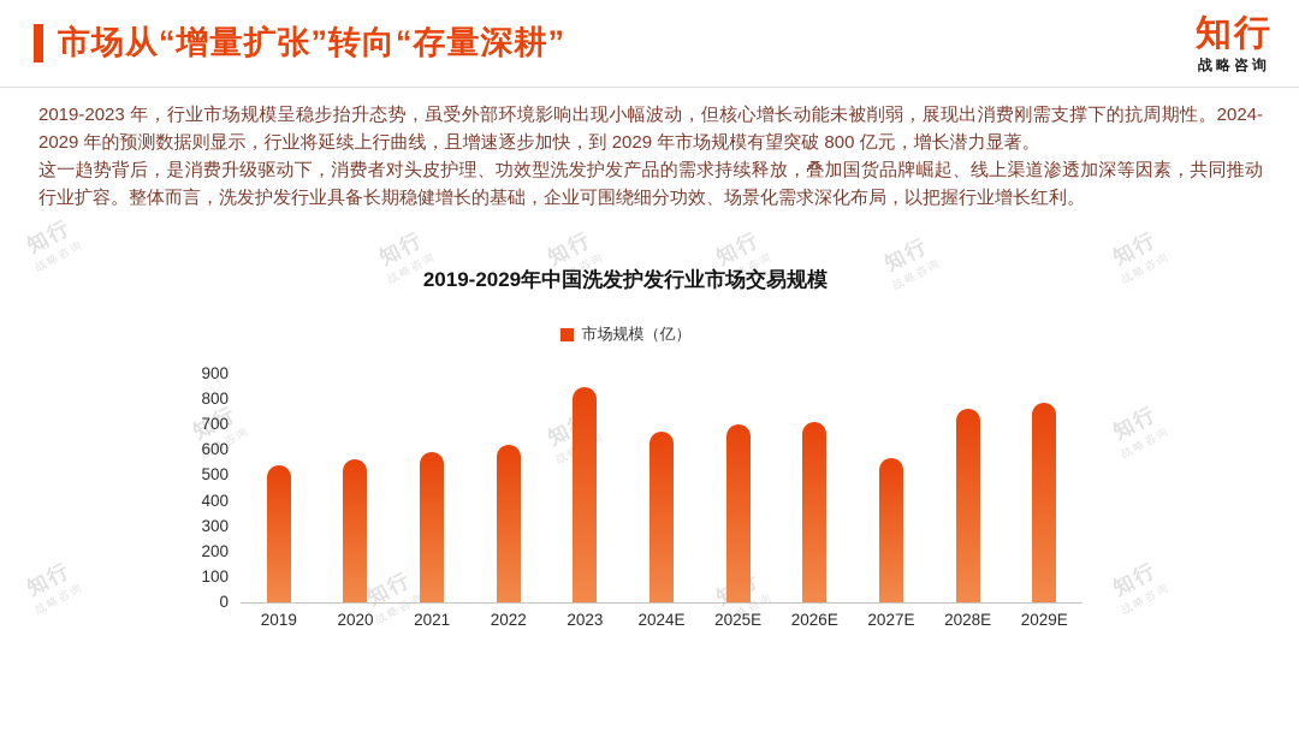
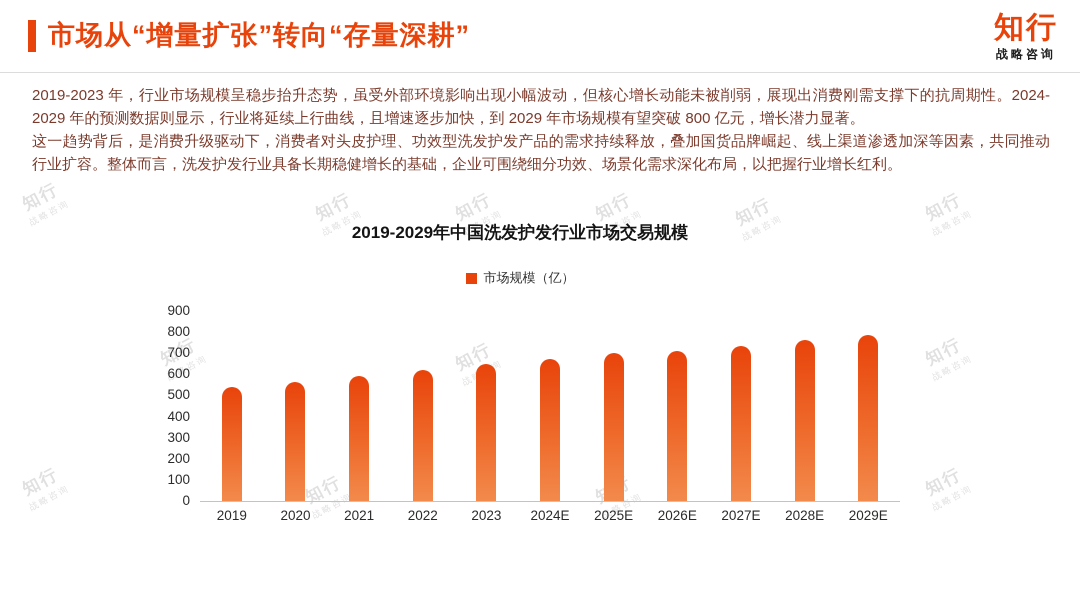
2023: 850 -> 650
2027E: 570 -> 740
